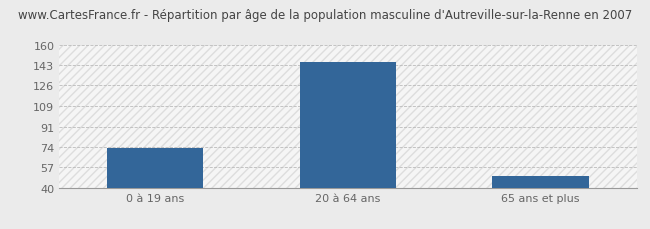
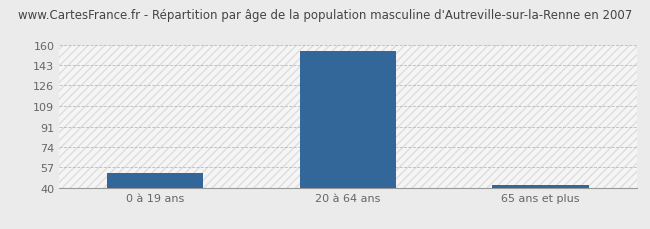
0 à 19 ans: 73 -> 52
20 à 64 ans: 146 -> 155
65 ans et plus: 50 -> 42
